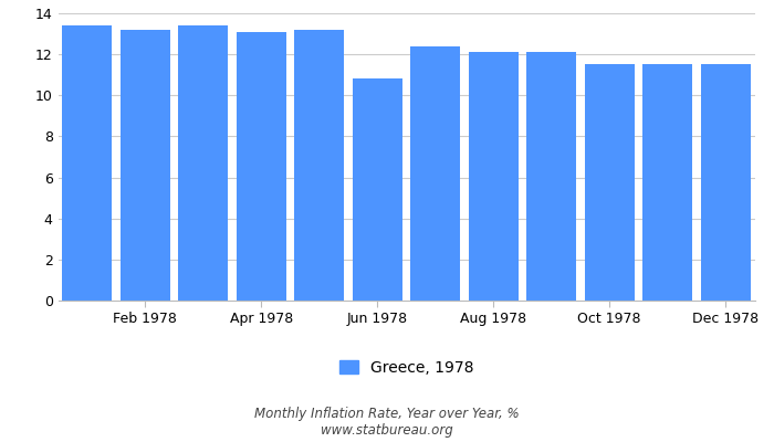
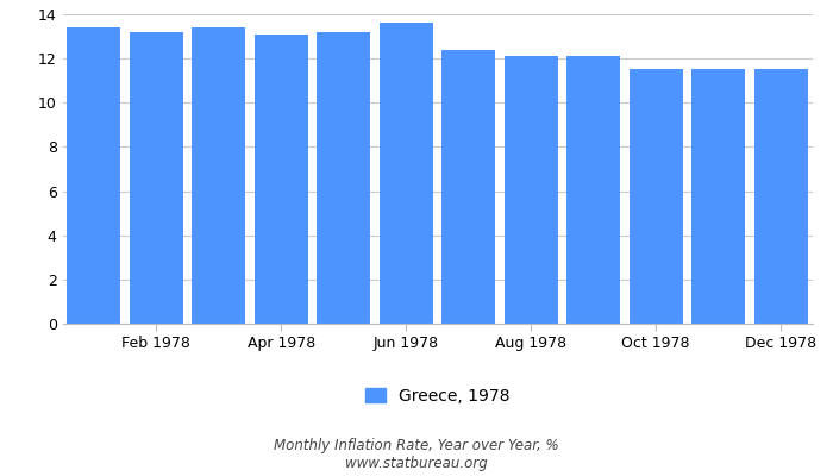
Jun 1978: 10.8 -> 13.6
